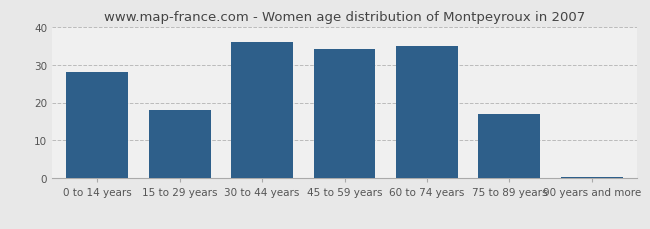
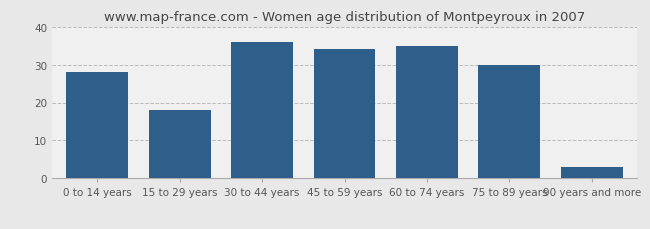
75 to 89 years: 17.0 -> 30.0
90 years and more: 0.5 -> 3.0
